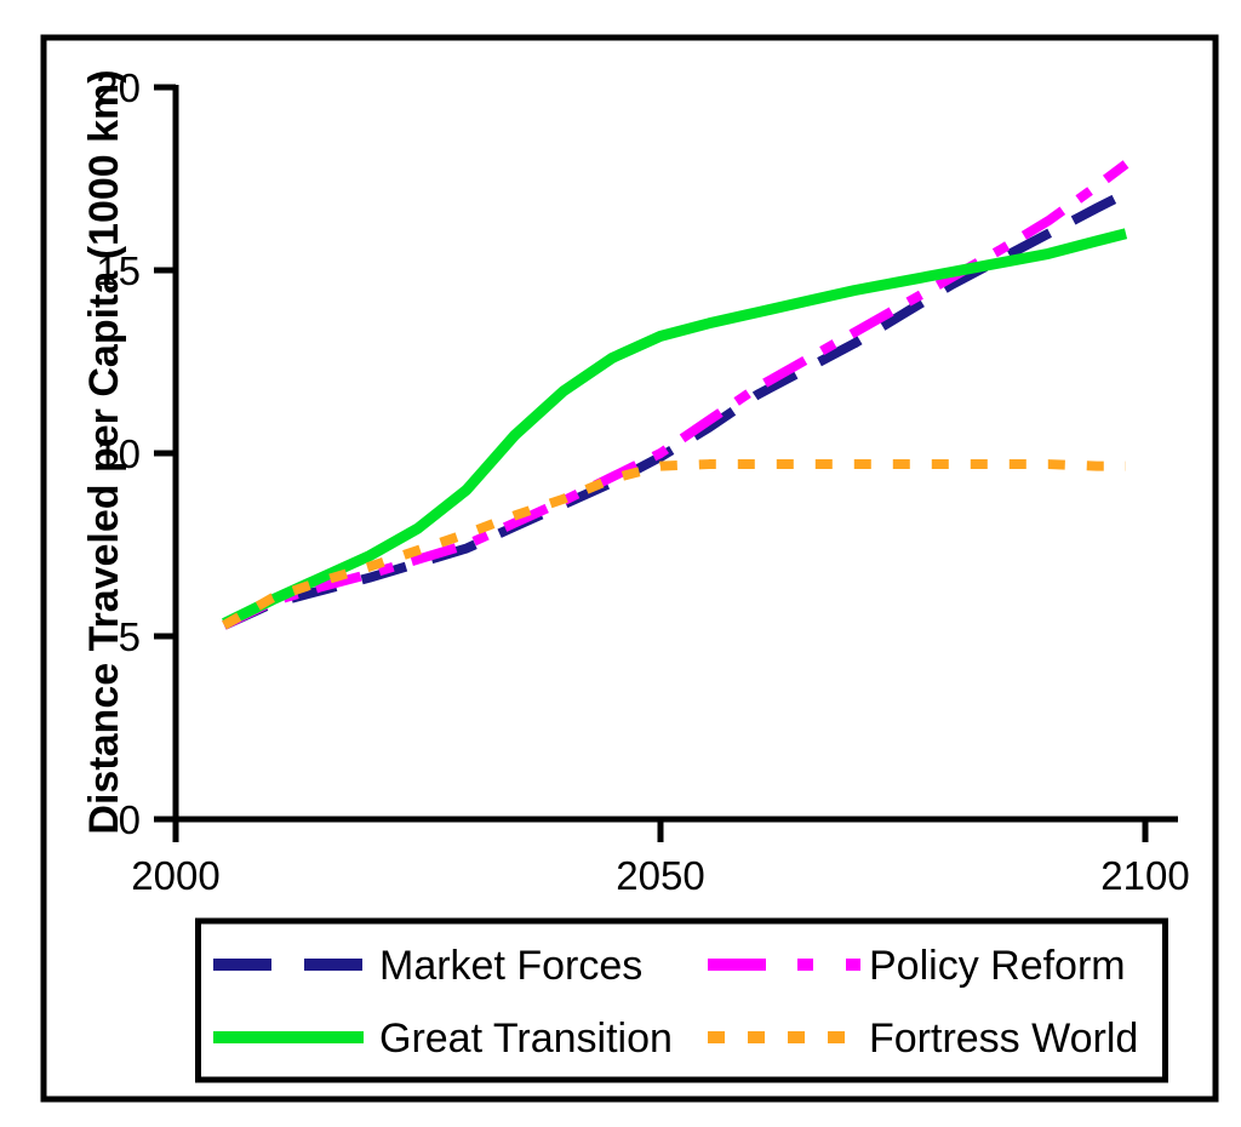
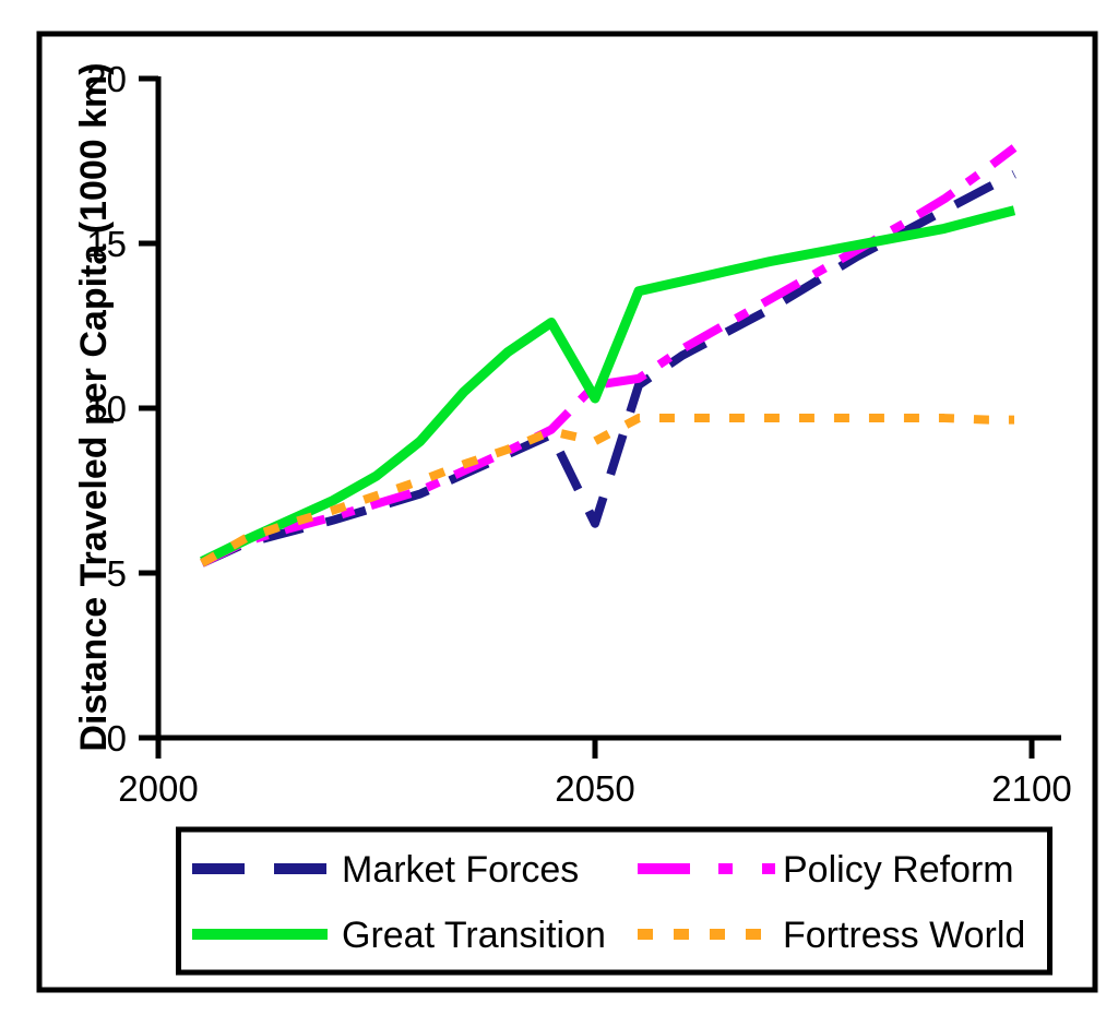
Market Forces/2050: 9.9 -> 6.5
Policy Reform/2050: 10.0 -> 10.7
Great Transition/2050: 13.2 -> 10.3
Fortress World/2050: 9.7 -> 9.0
